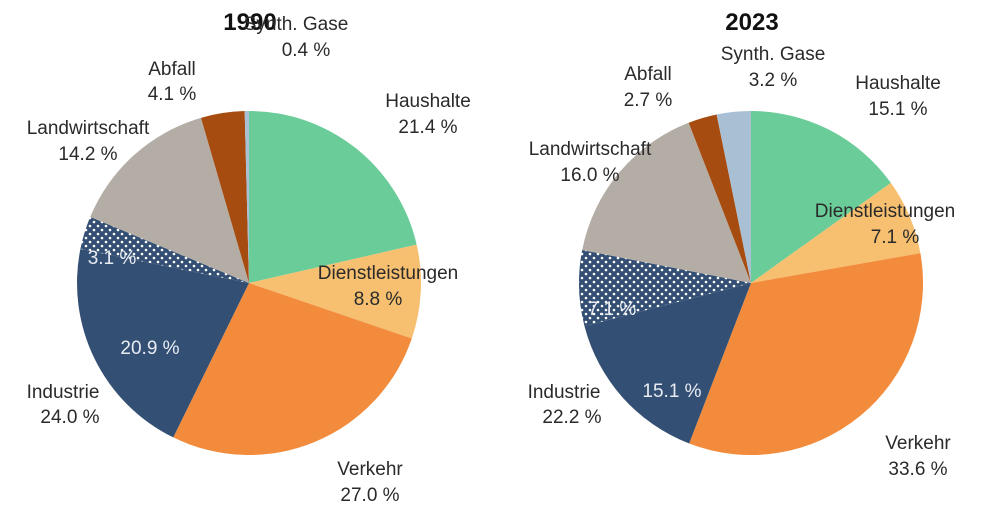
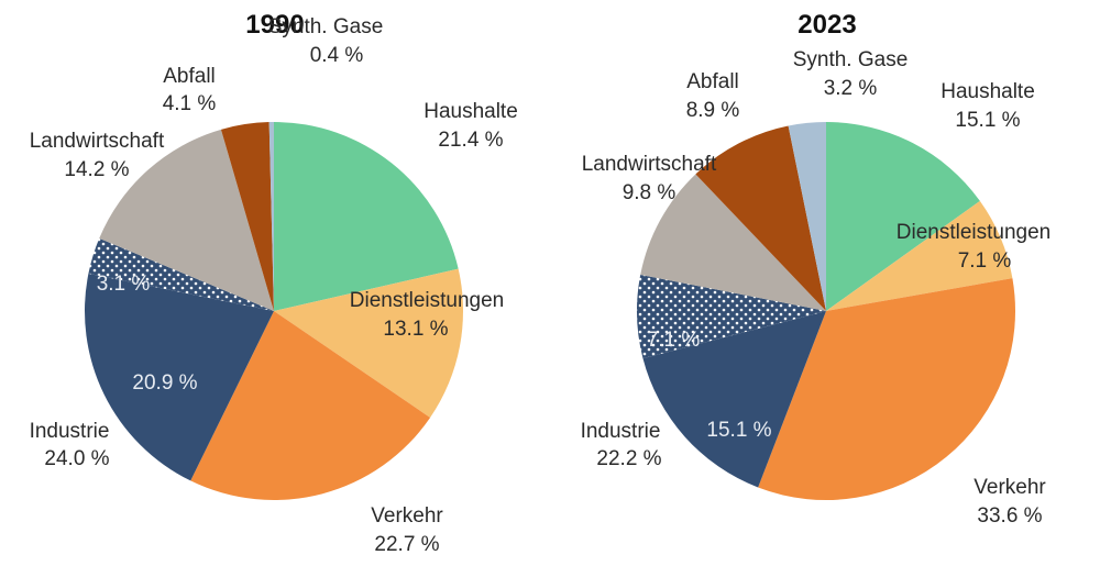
1990/Dienstleistungen: 8.8 -> 13.1
1990/Verkehr: 27.0 -> 22.7
2023/Landwirtschaft: 16.0 -> 9.8
2023/Abfall: 2.7 -> 8.9
